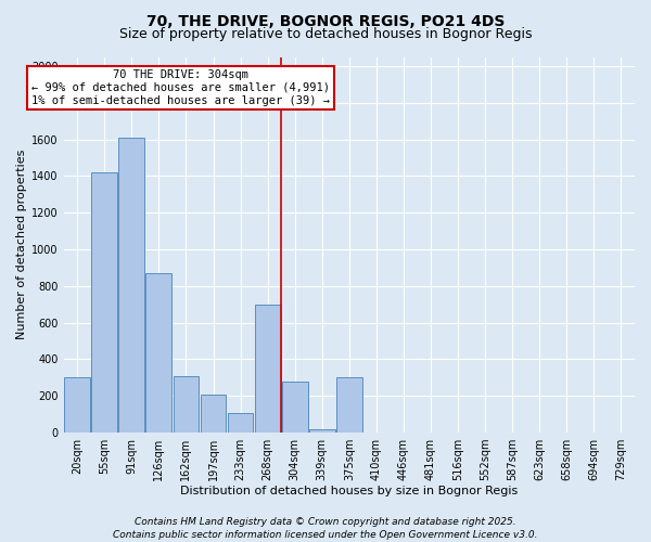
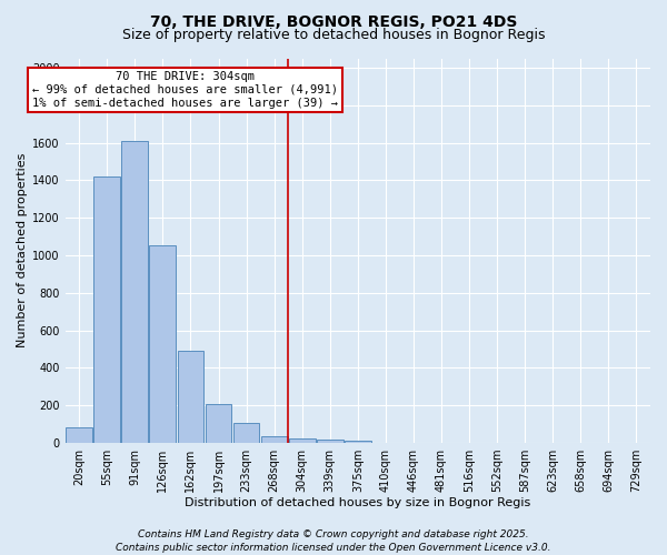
20sqm: 300 -> 80
126sqm: 870 -> 1060
162sqm: 310 -> 490
268sqm: 700 -> 40
304sqm: 280 -> 20
375sqm: 300 -> 10
